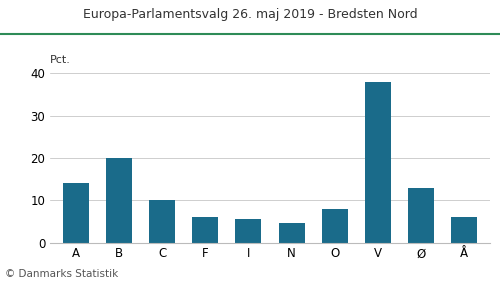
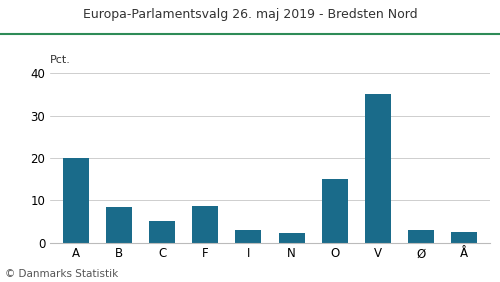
A: 14.0 -> 20.0
B: 20.0 -> 8.3
C: 10.0 -> 5.2
F: 6.0 -> 8.6
I: 5.5 -> 2.9
N: 4.5 -> 2.3
O: 8.0 -> 14.9
V: 38.0 -> 35.2
Ø: 13.0 -> 2.9
Å: 6.0 -> 2.4
